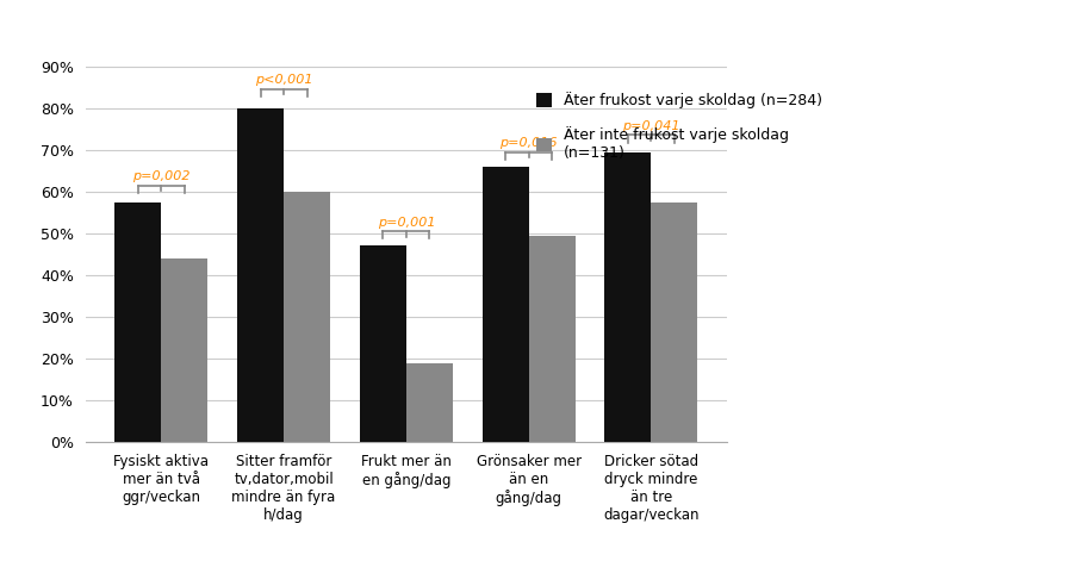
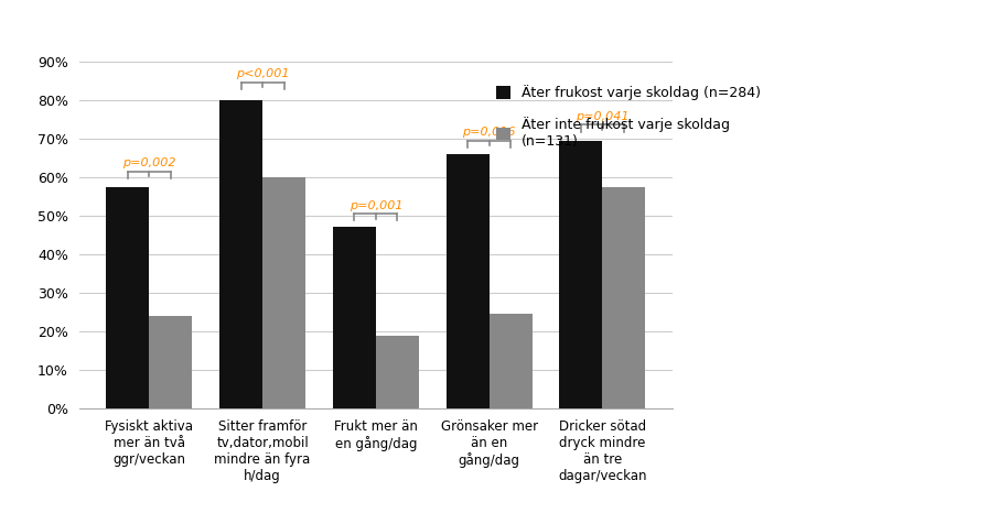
Äter inte frukost varje skoldag (n=131)/Fysiskt aktiva mer än två ggr/veckan: 44.0% -> 24.0%
Äter inte frukost varje skoldag (n=131)/Grönsaker mer än en gång/dag: 49.5% -> 24.5%
